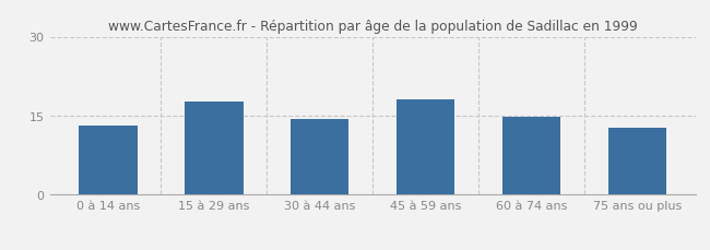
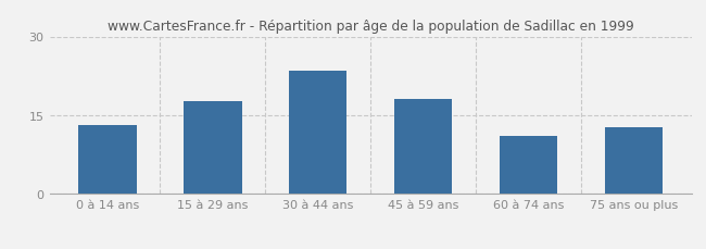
30 à 44 ans: 14.3 -> 23.5
60 à 74 ans: 14.7 -> 11.0
